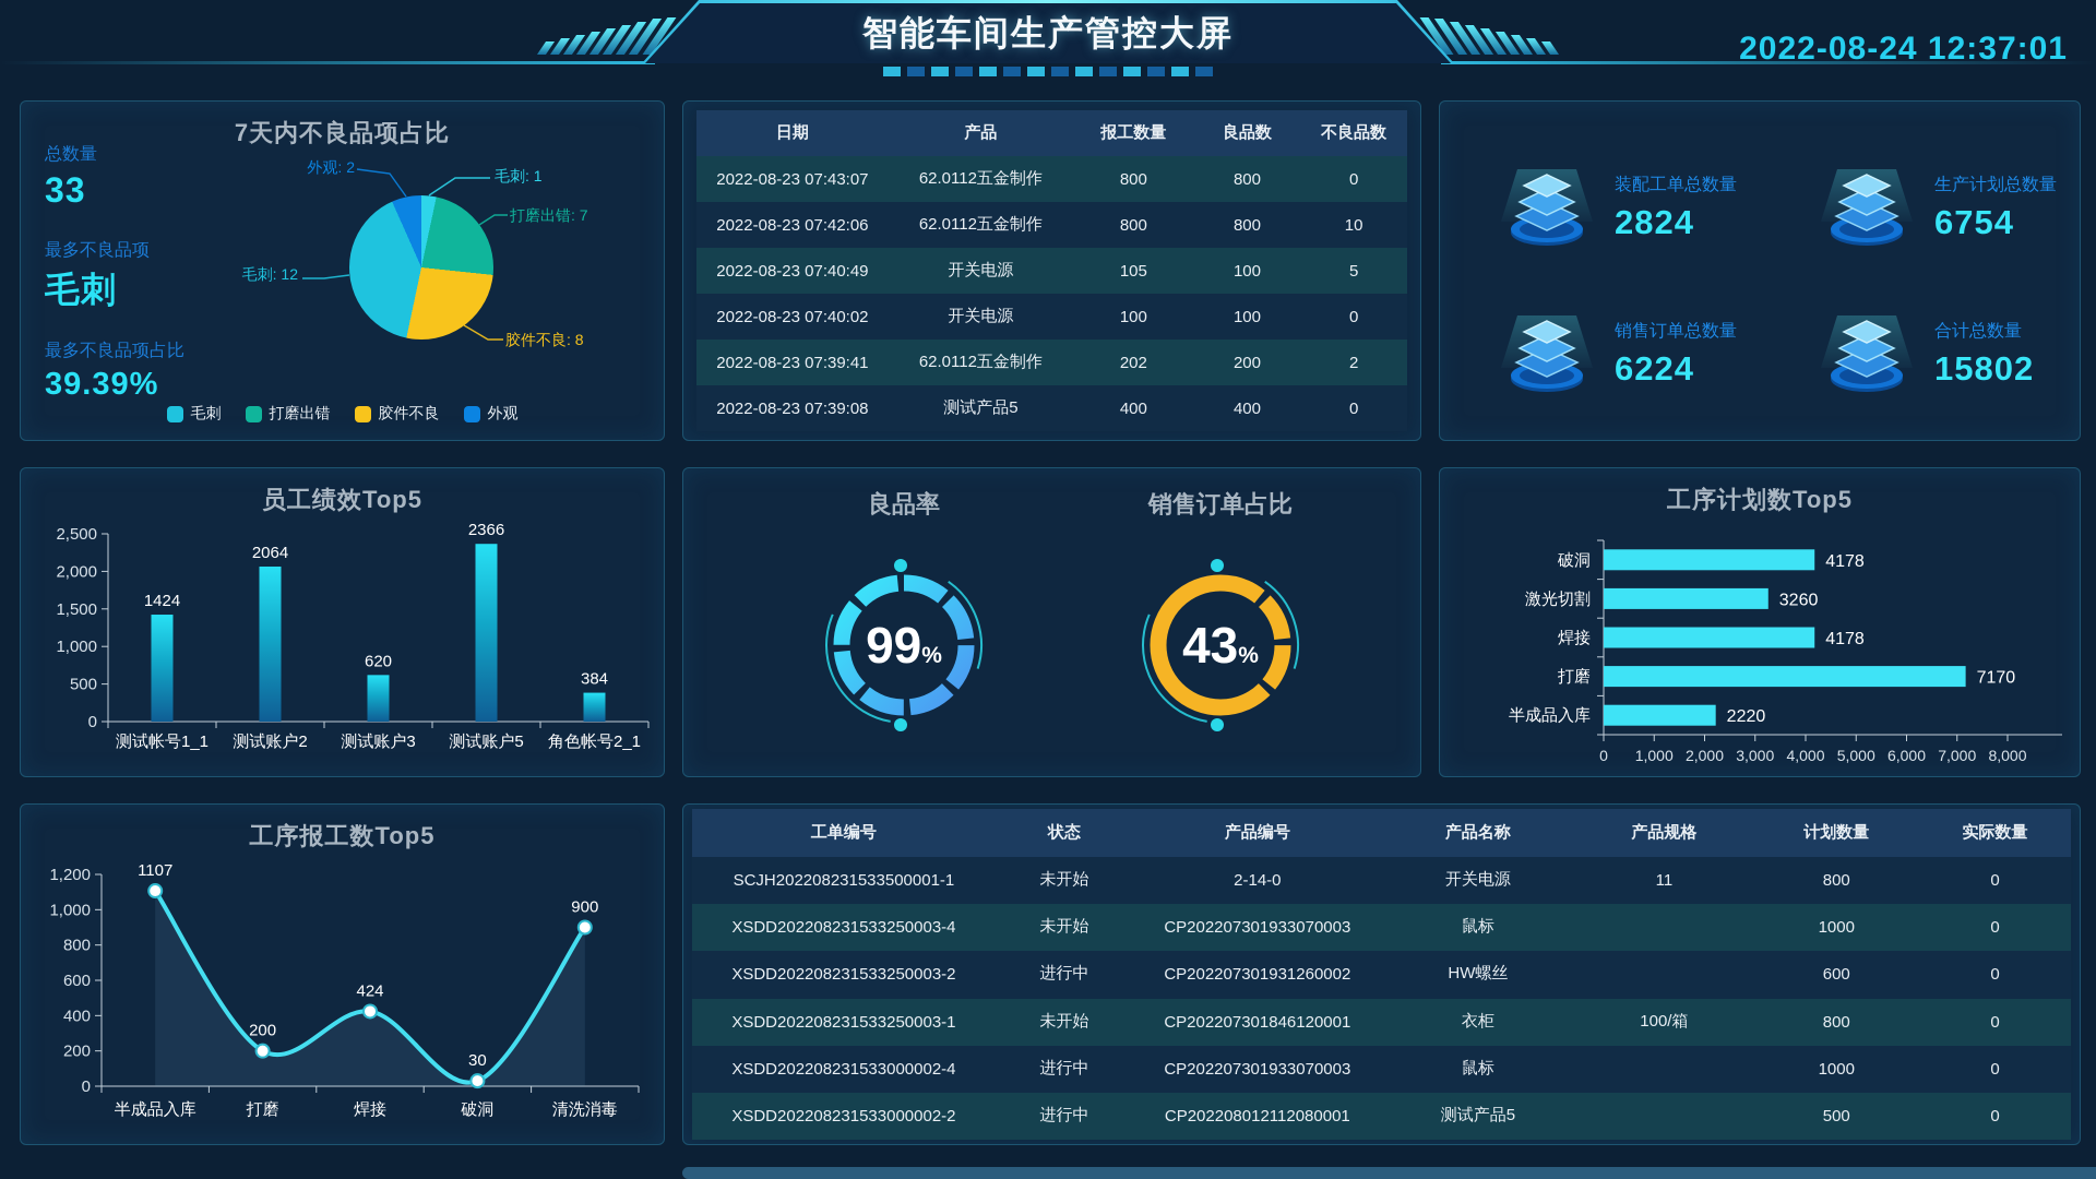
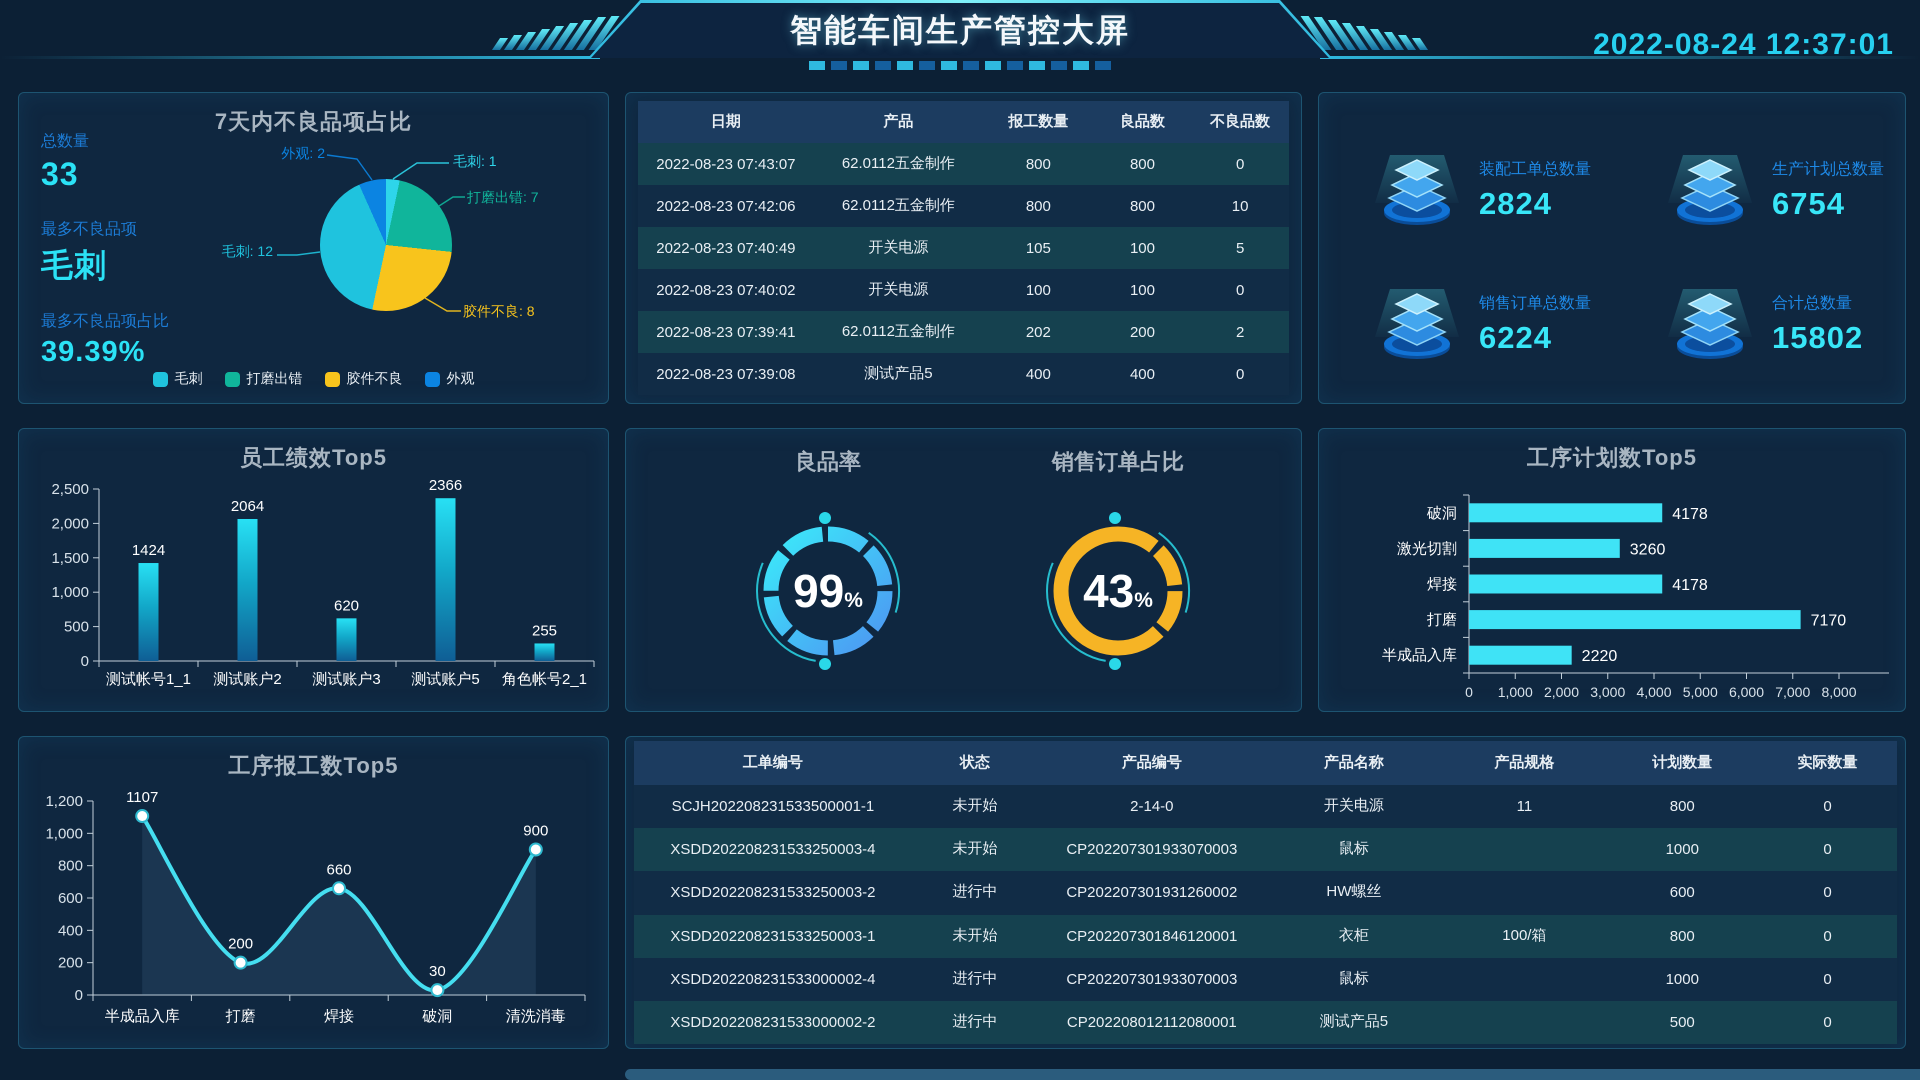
员工绩效Top5/角色帐号2_1: 384 -> 255
工序报工数Top5/焊接: 424 -> 660
